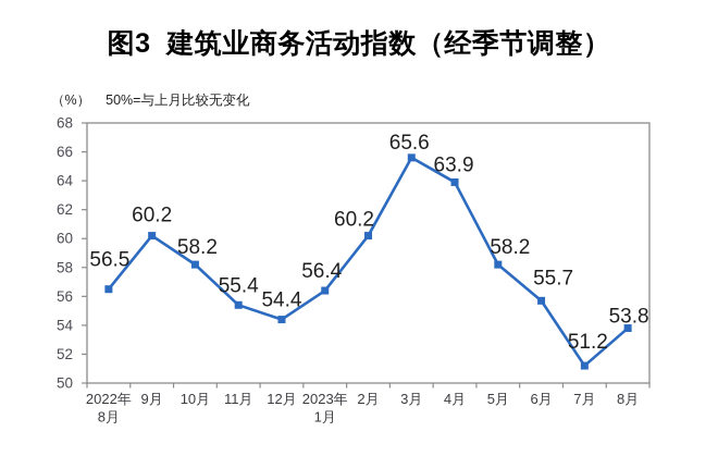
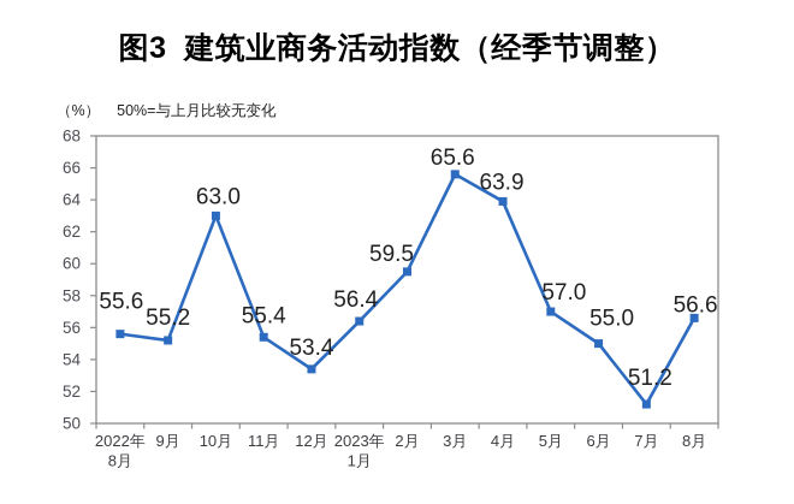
2022年 8月: 56.5 -> 55.6
9月: 60.2 -> 55.2
10月: 58.2 -> 63.0
12月: 54.4 -> 53.4
2月: 60.2 -> 59.5
5月: 58.2 -> 57.0
6月: 55.7 -> 55.0
8月: 53.8 -> 56.6
